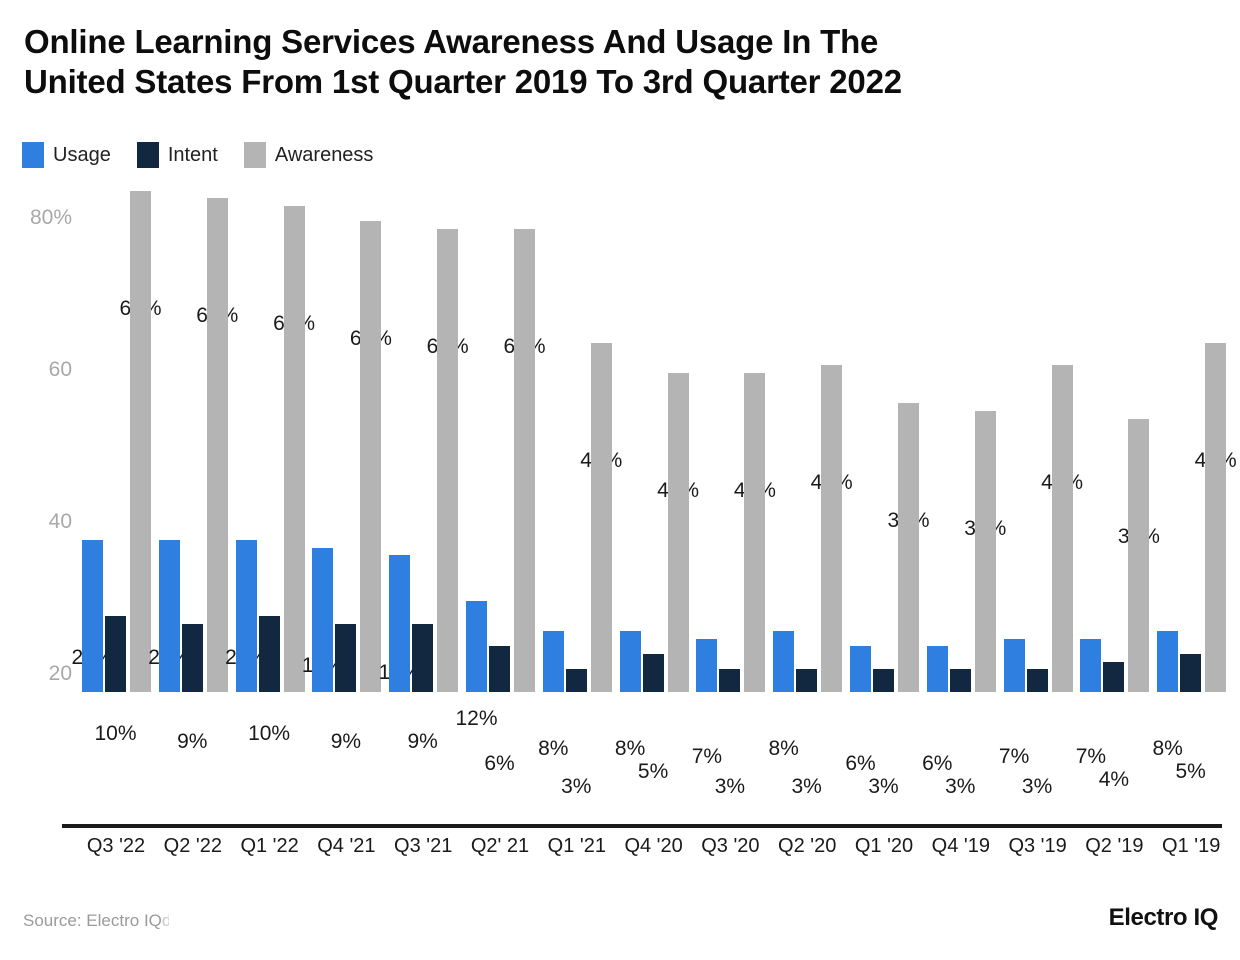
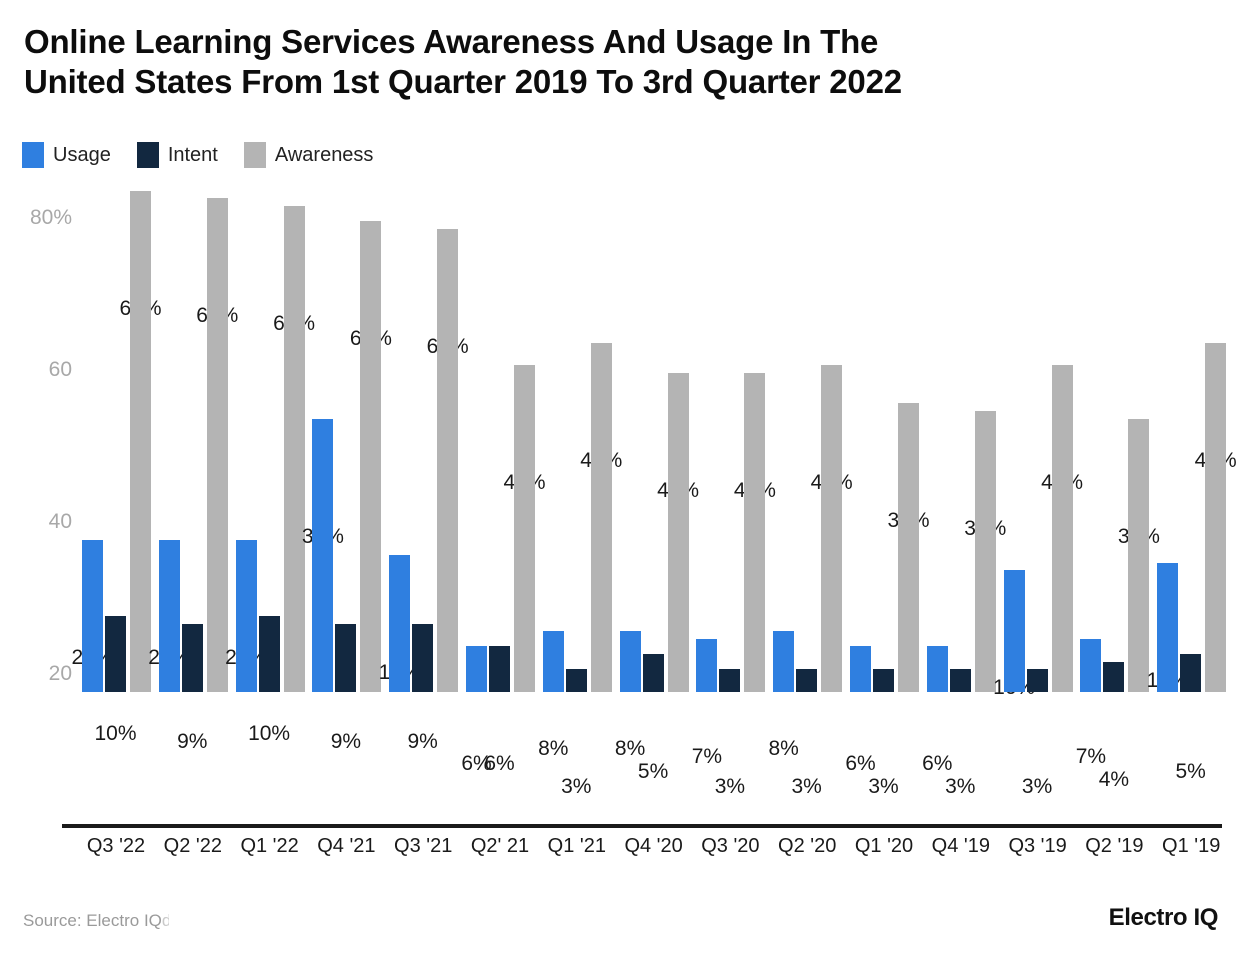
Usage/Q4 '21: 19% -> 36%
Usage/Q2' 21: 12% -> 6%
Awareness/Q2' 21: 61% -> 43%
Usage/Q3 '19: 7% -> 16%
Usage/Q1 '19: 8% -> 17%
